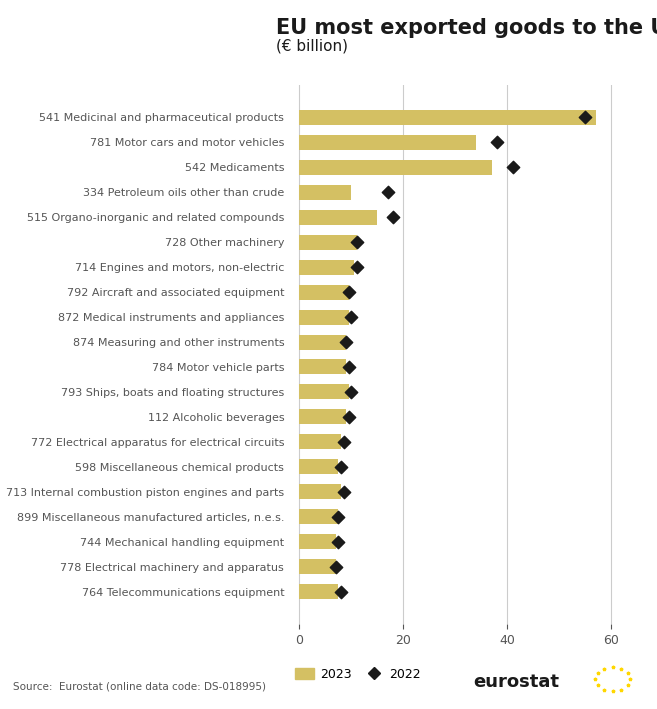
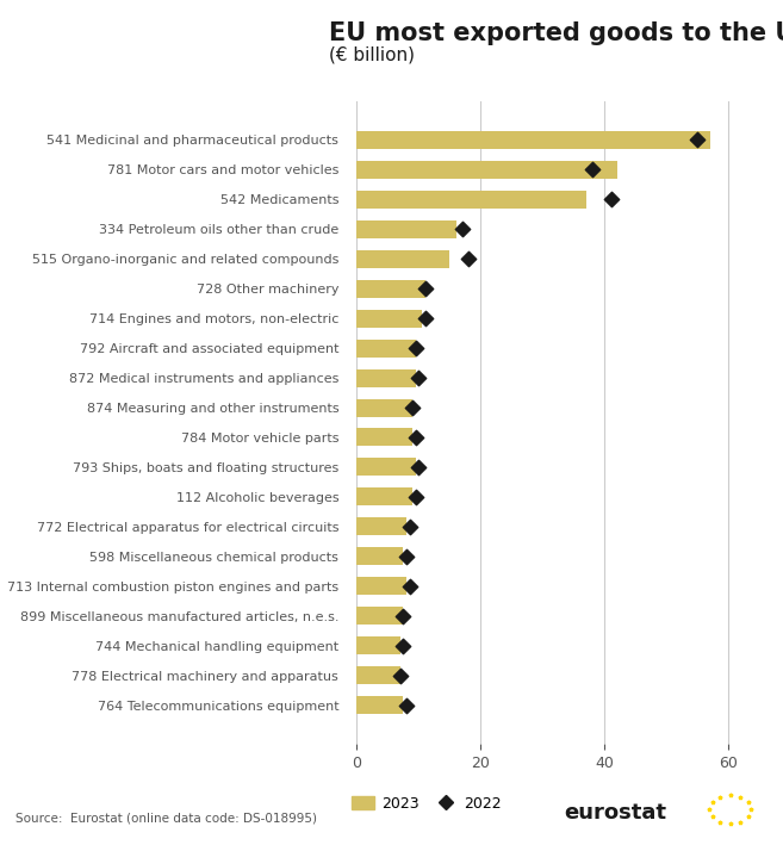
2023/781 Motor cars and motor vehicles: 34.0 -> 42.0
2023/334 Petroleum oils other than crude: 10.0 -> 16.0
